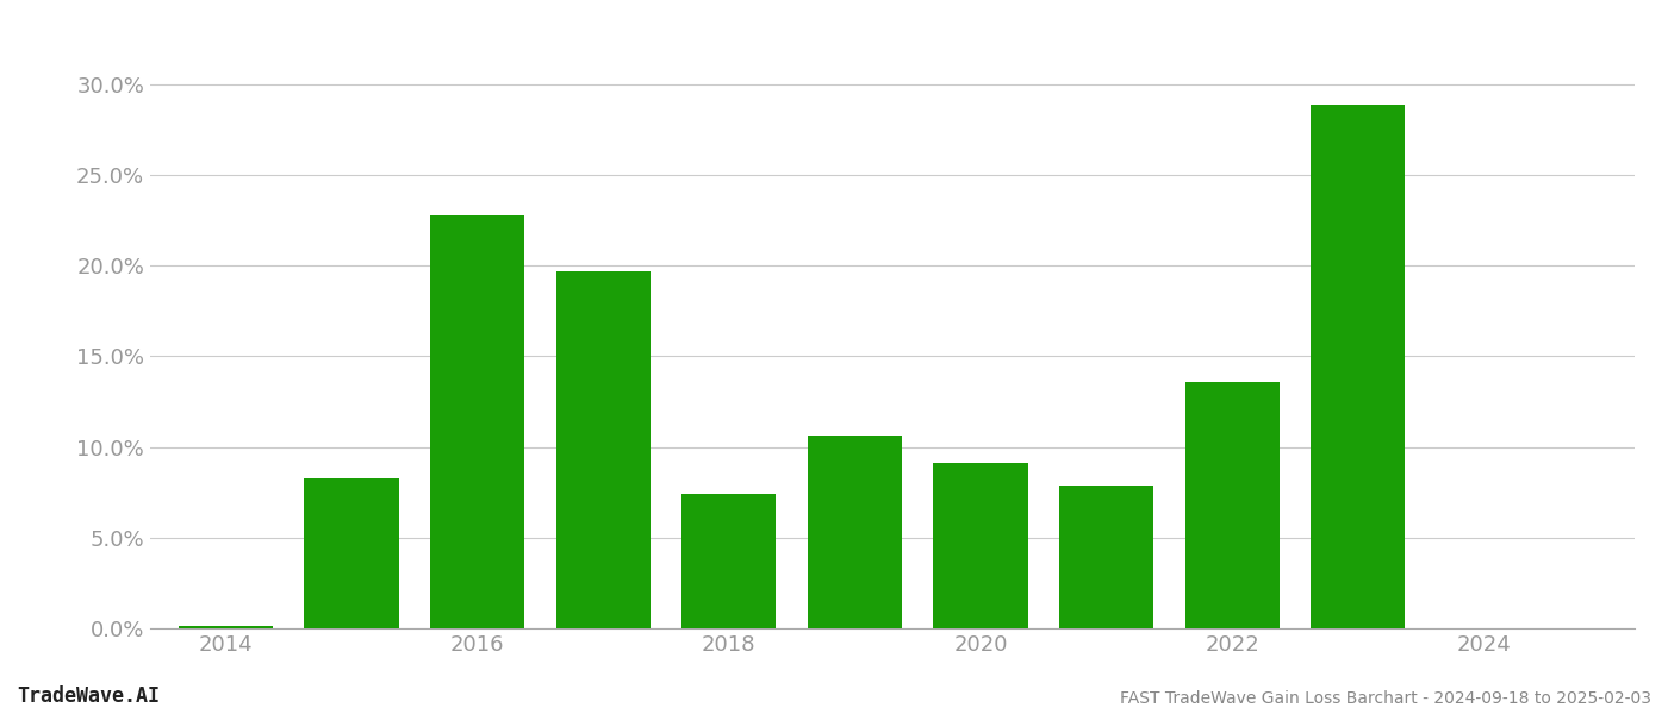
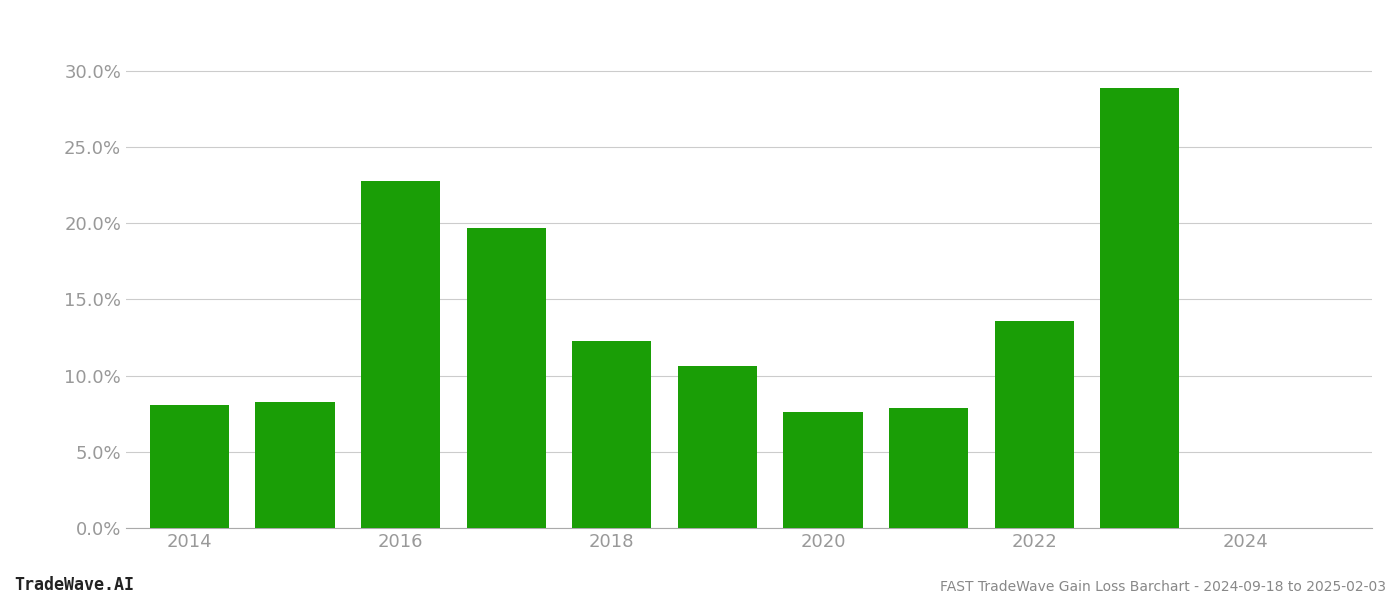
2014: 0.1% -> 8.1%
2018: 7.4% -> 12.3%
2020: 9.1% -> 7.6%
